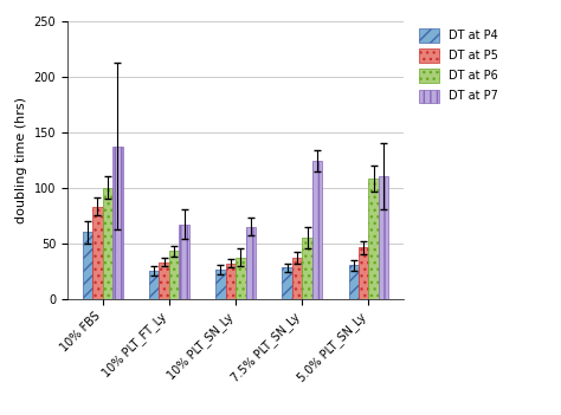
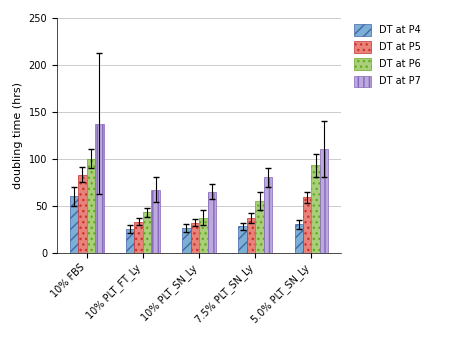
DT at P7/7.5% PLT_SN_Ly: 124 -> 80
DT at P5/5.0% PLT_SN_Ly: 46 -> 59
DT at P6/5.0% PLT_SN_Ly: 108 -> 93
